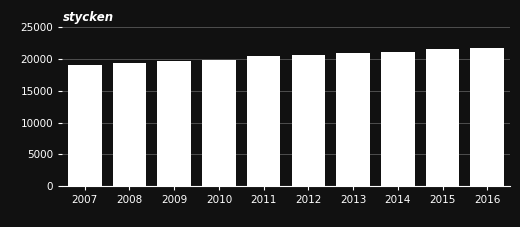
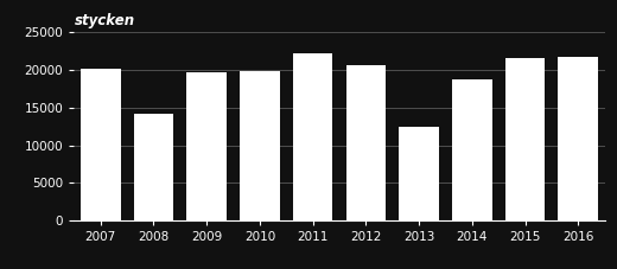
2007: 19100 -> 20200
2008: 19400 -> 14200
2011: 20500 -> 22200
2013: 20900 -> 12400
2014: 21100 -> 18800
